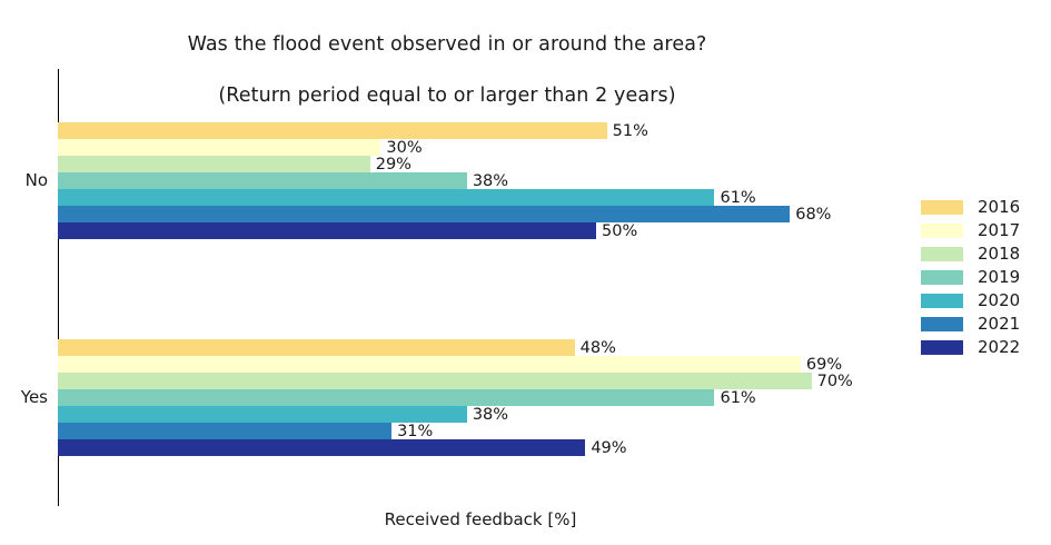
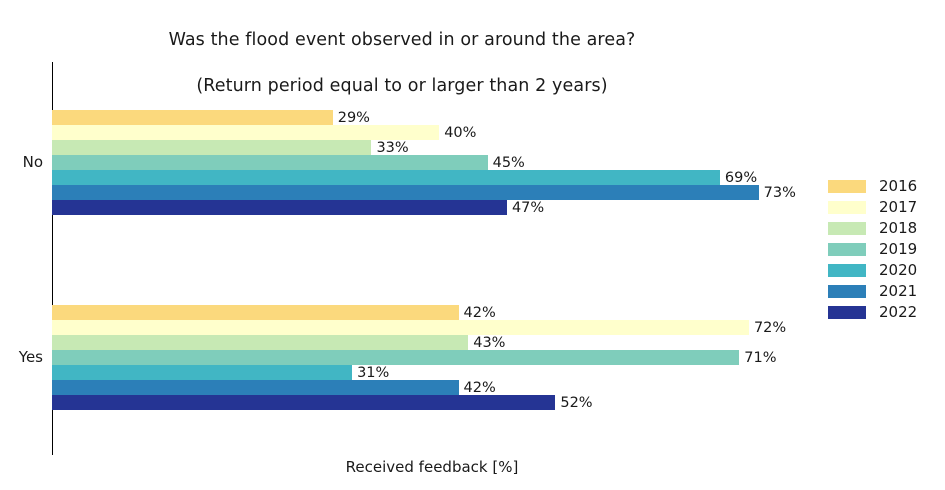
2016/No: 51% -> 29%
2017/No: 30% -> 40%
2018/No: 29% -> 33%
2019/No: 38% -> 45%
2020/No: 61% -> 69%
2021/No: 68% -> 73%
2022/No: 50% -> 47%
2016/Yes: 48% -> 42%
2017/Yes: 69% -> 72%
2018/Yes: 70% -> 43%
2019/Yes: 61% -> 71%
2020/Yes: 38% -> 31%
2021/Yes: 31% -> 42%
2022/Yes: 49% -> 52%
